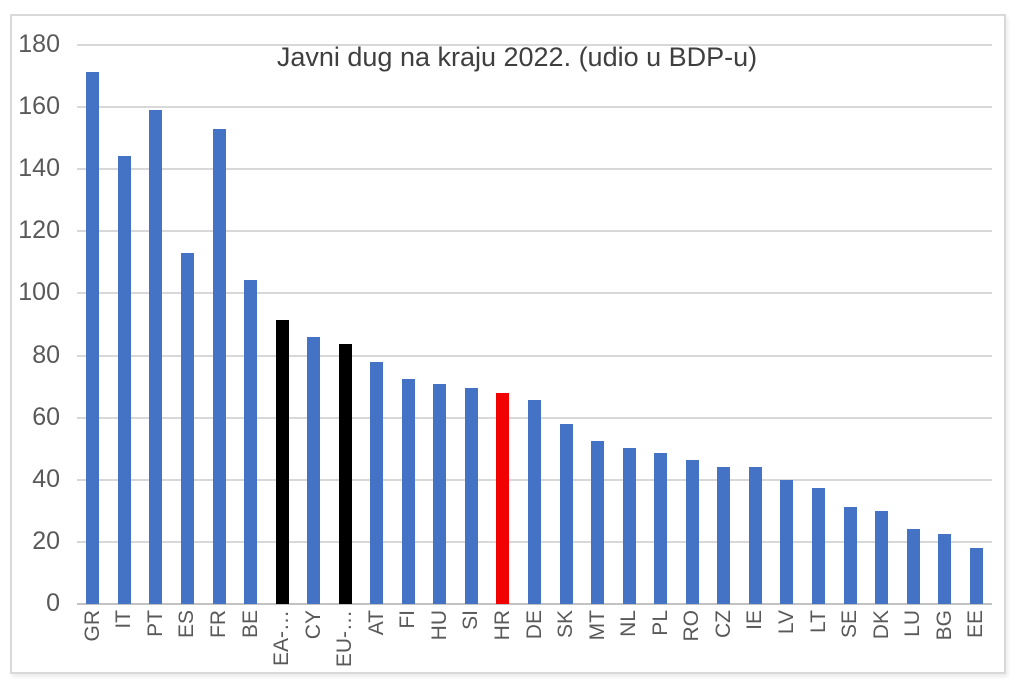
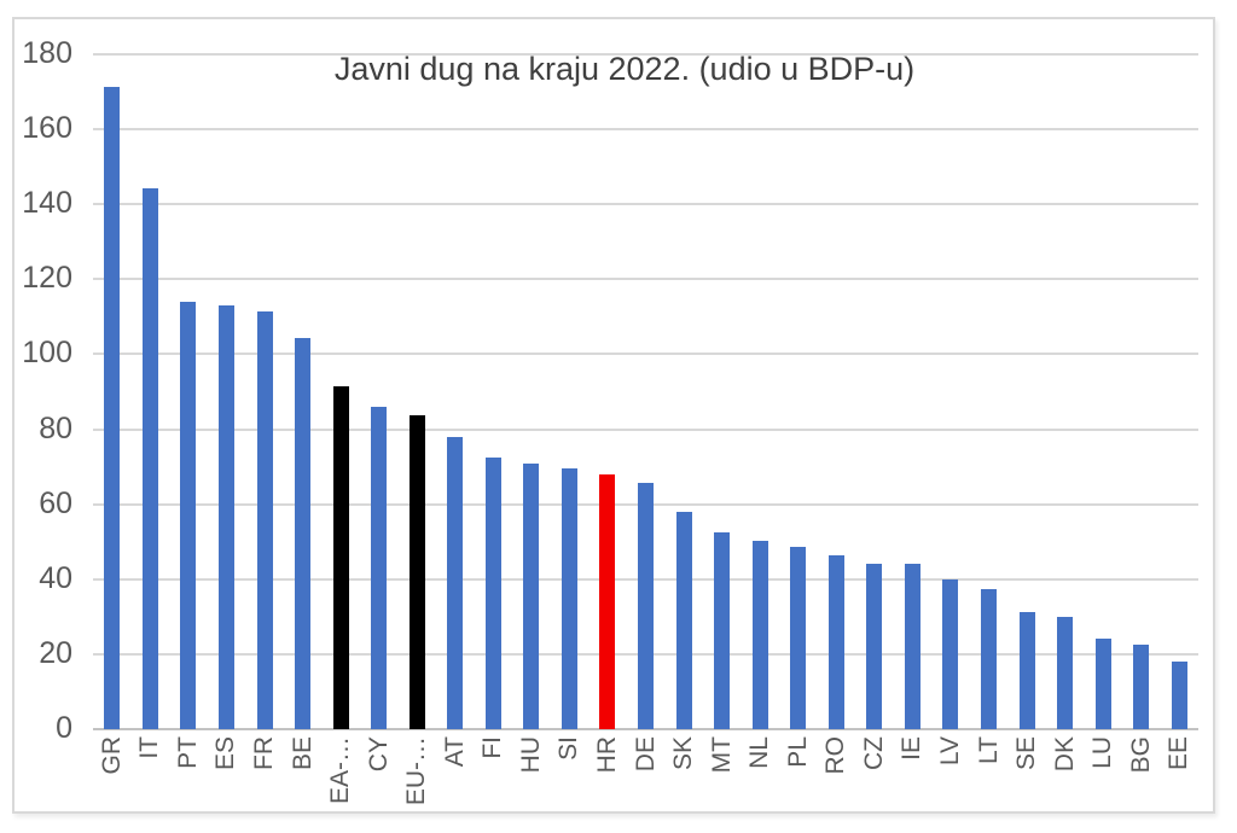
PT: 159 -> 114
FR: 153 -> 111
